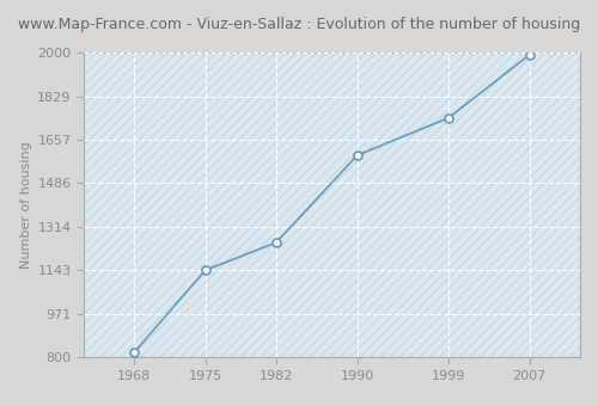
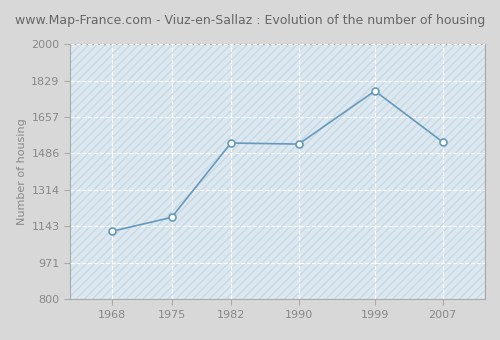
1968: 820 -> 1120
1975: 1143 -> 1185
1982: 1252 -> 1535
1990: 1596 -> 1530
1999: 1743 -> 1780
2007: 1992 -> 1540
